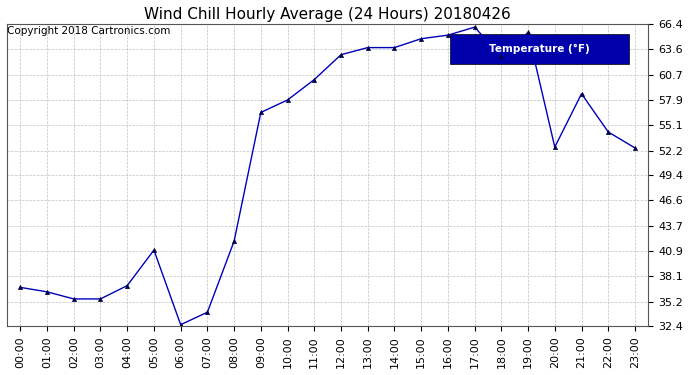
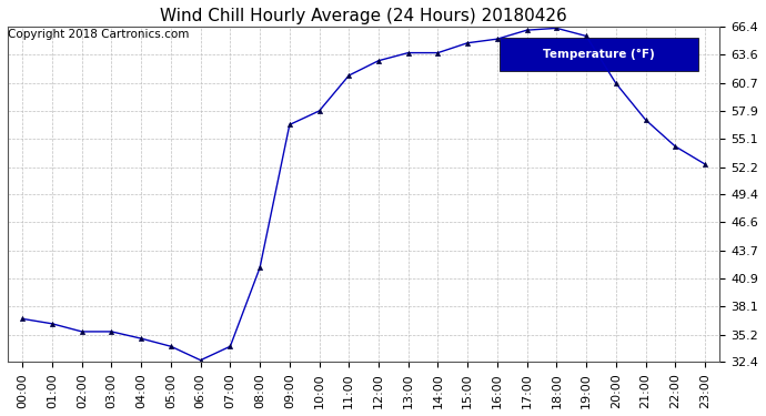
04:00: 37.0 -> 34.8
05:00: 41.0 -> 34.0
11:00: 60.2 -> 61.5
18:00: 62.8 -> 66.3
20:00: 52.6 -> 60.7
21:00: 58.6 -> 57.0
